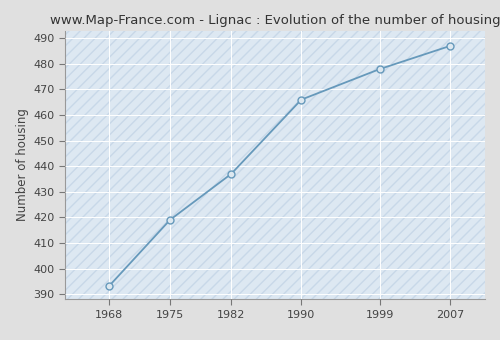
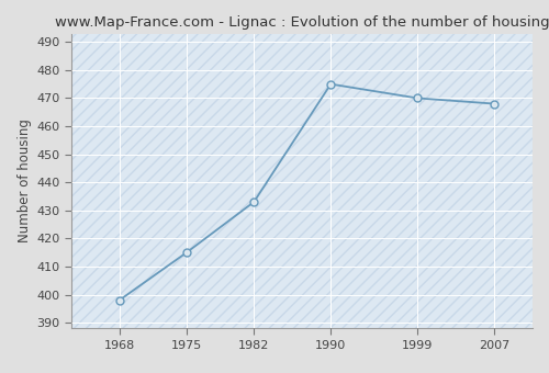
1968: 393 -> 398
1975: 419 -> 415
1982: 437 -> 433
1990: 466 -> 475
1999: 478 -> 470
2007: 487 -> 468
